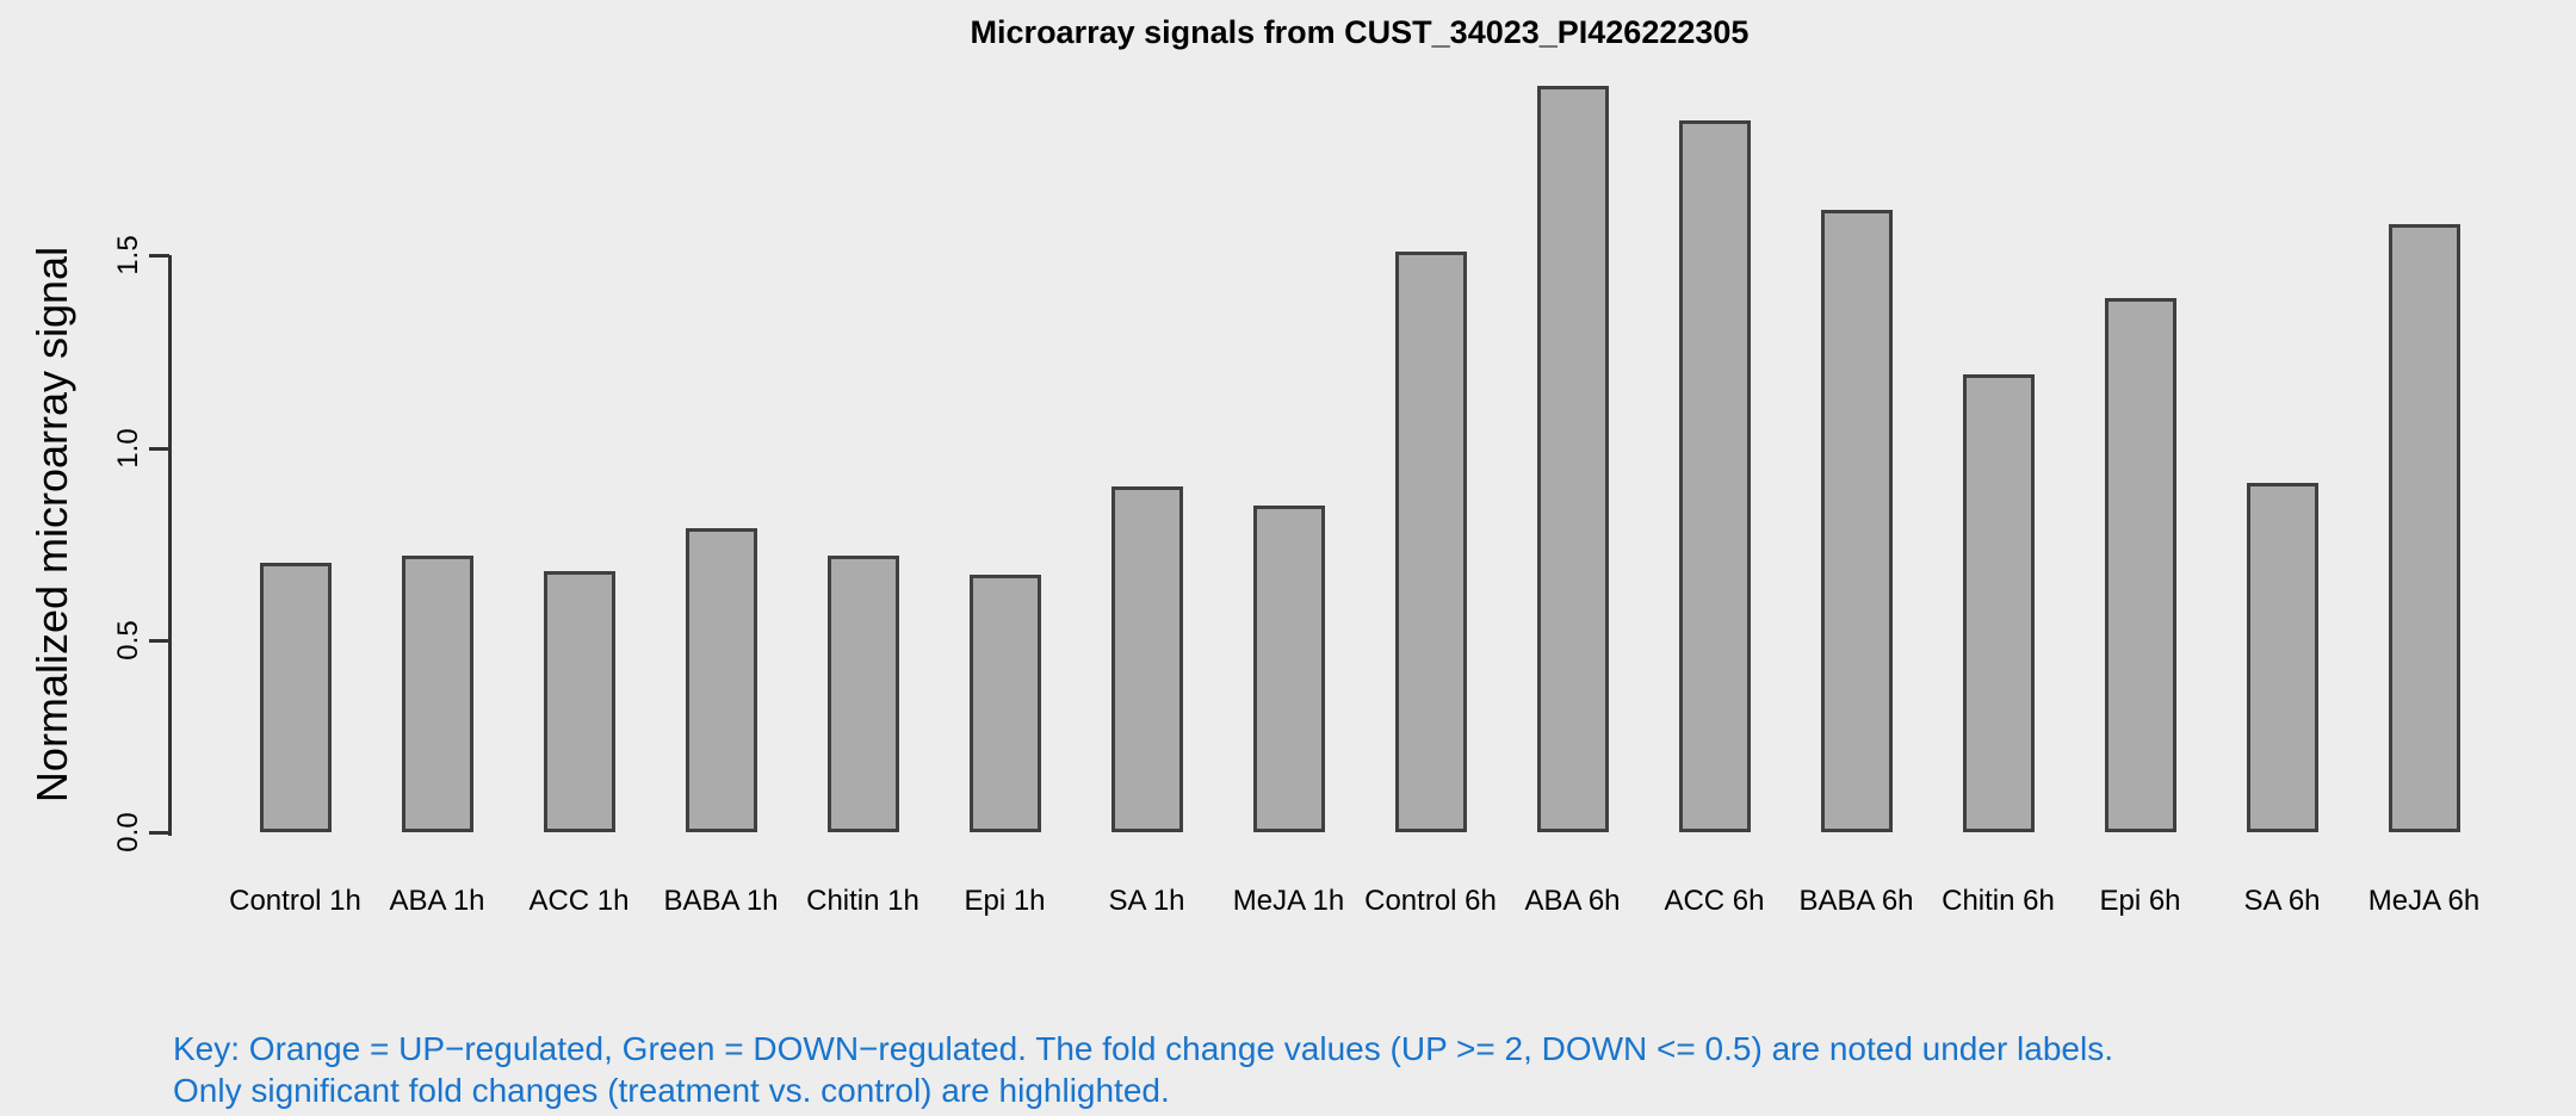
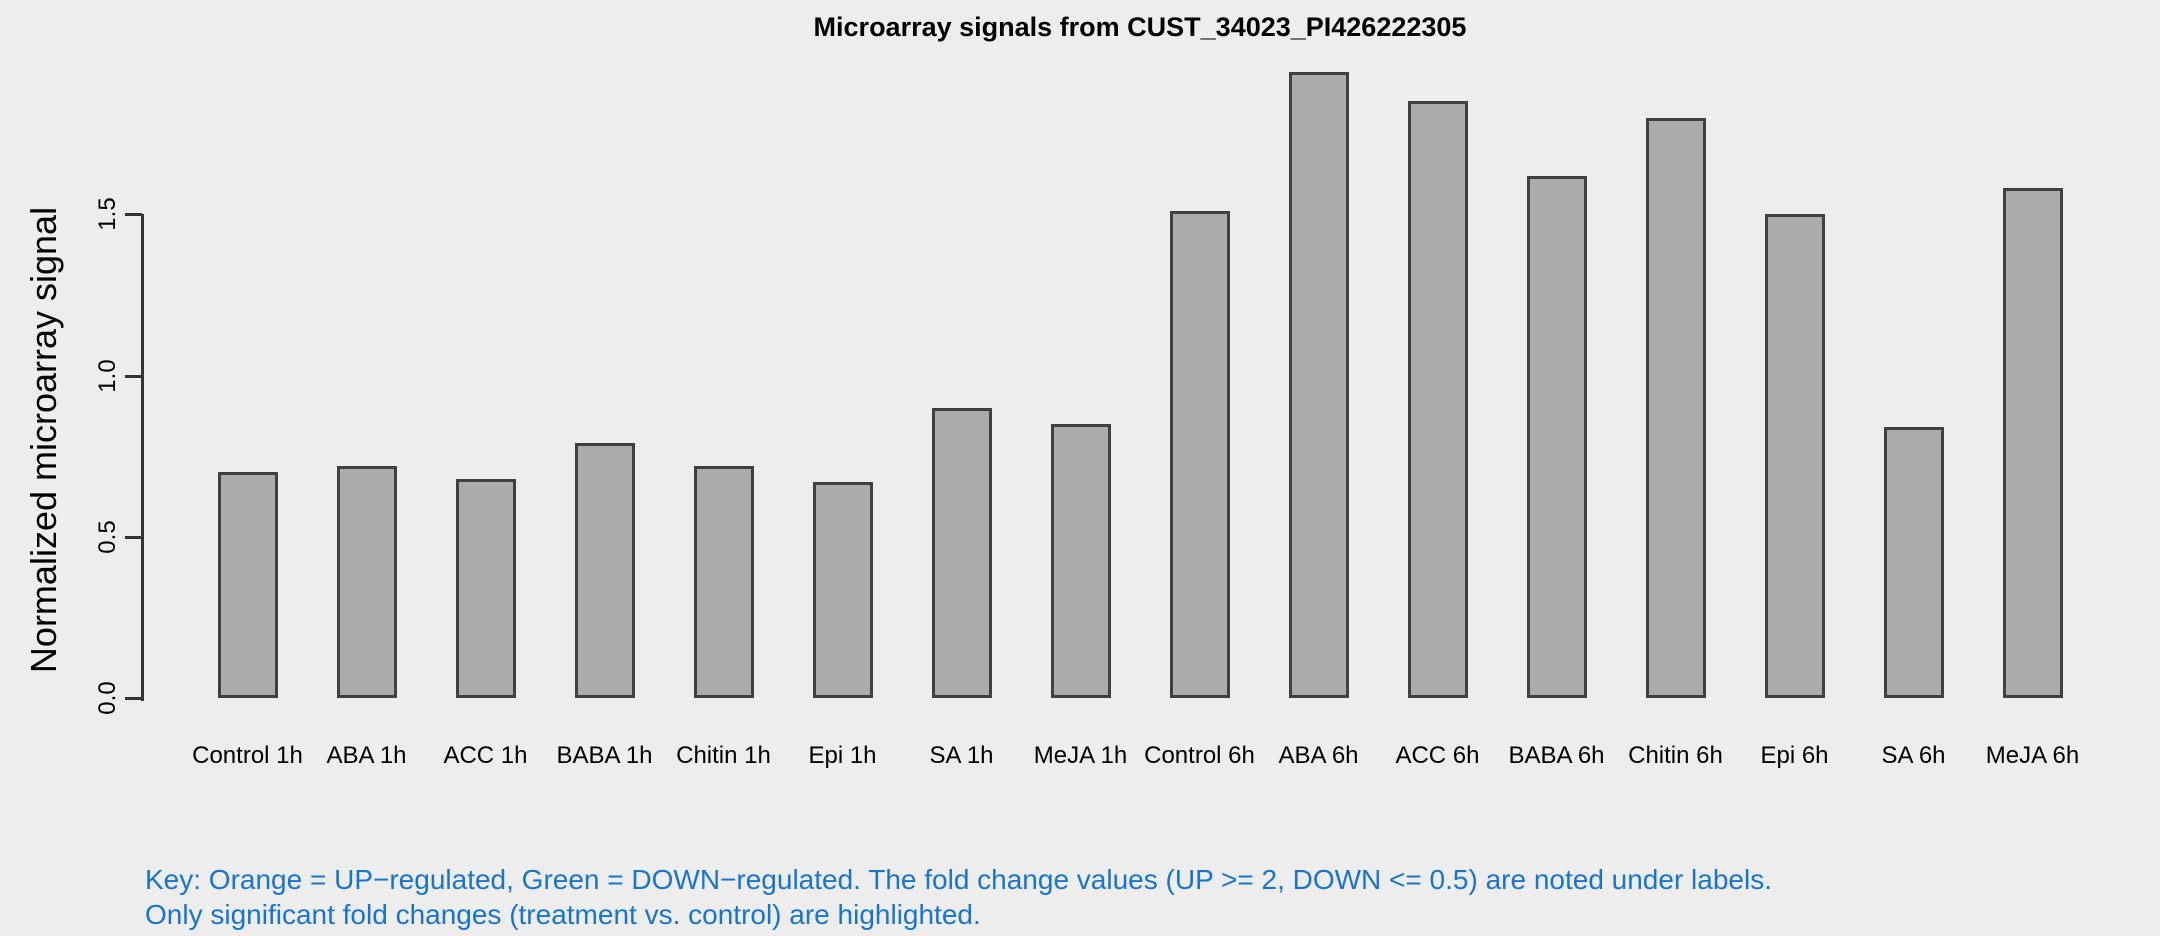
Chitin 6h: 1.19 -> 1.80
Epi 6h: 1.39 -> 1.50
SA 6h: 0.91 -> 0.84
